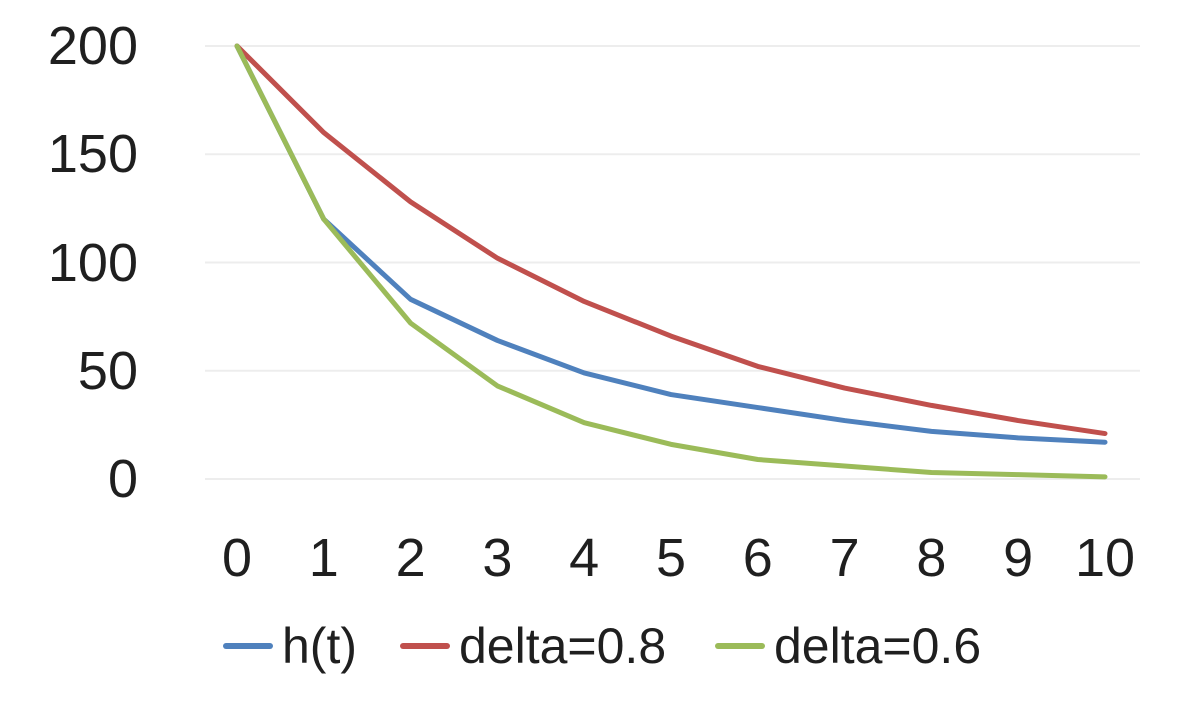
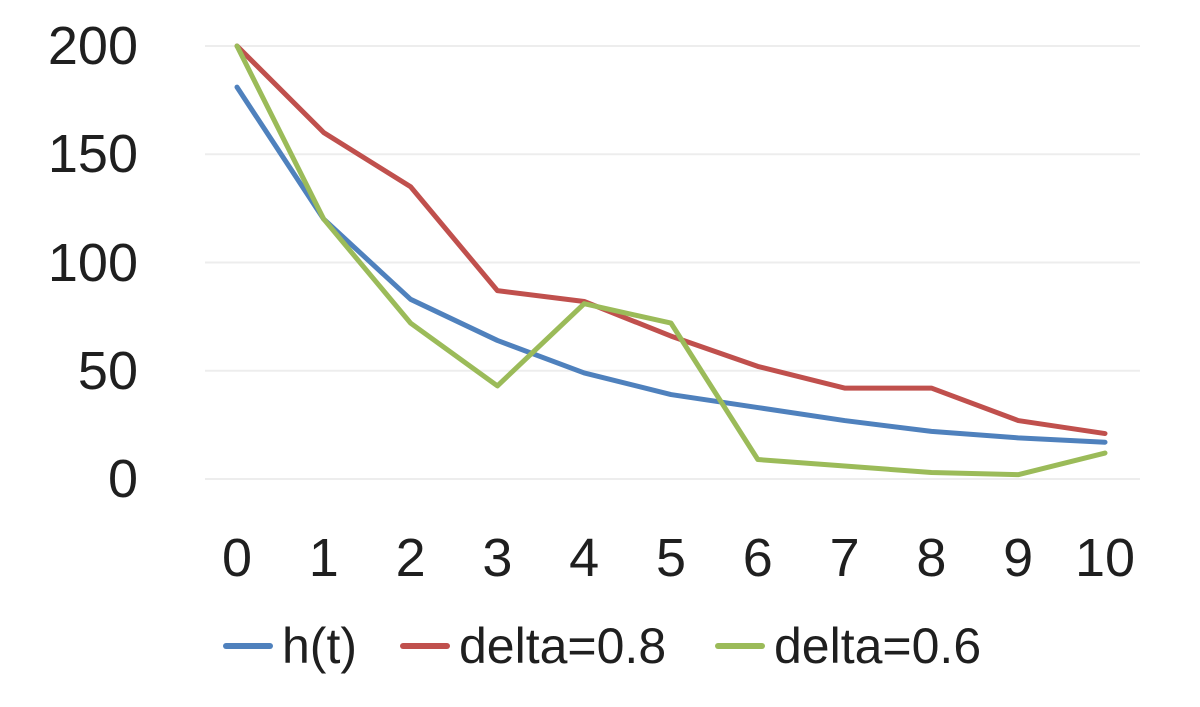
h(t)/0: 200 -> 181
delta=0.8/2: 128 -> 135
delta=0.8/3: 102 -> 87
delta=0.6/4: 26 -> 81
delta=0.6/5: 16 -> 72
delta=0.8/8: 34 -> 42
delta=0.6/10: 1 -> 12
